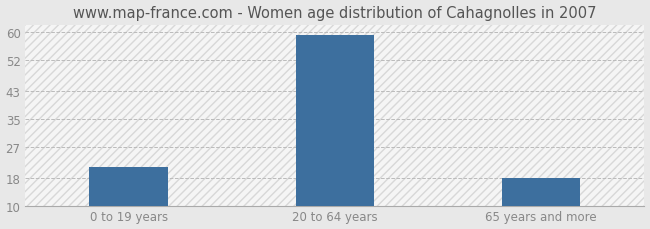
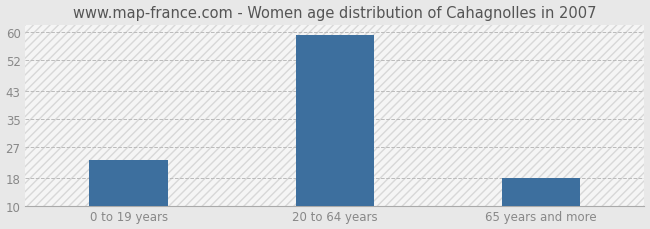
0 to 19 years: 21 -> 23
